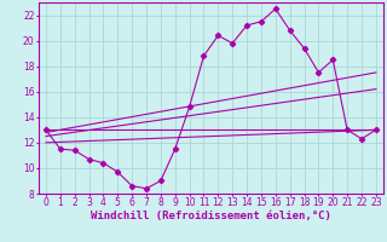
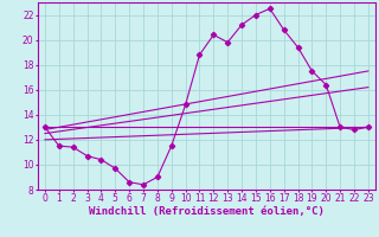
15: 21.5 -> 22.0
20: 18.5 -> 16.4
22: 12.3 -> 12.8
